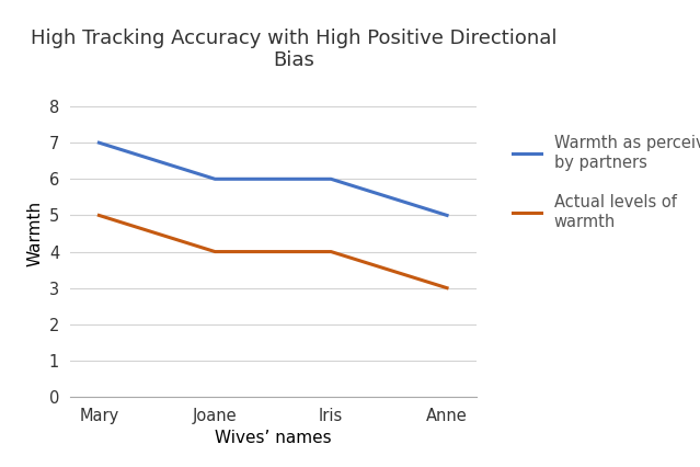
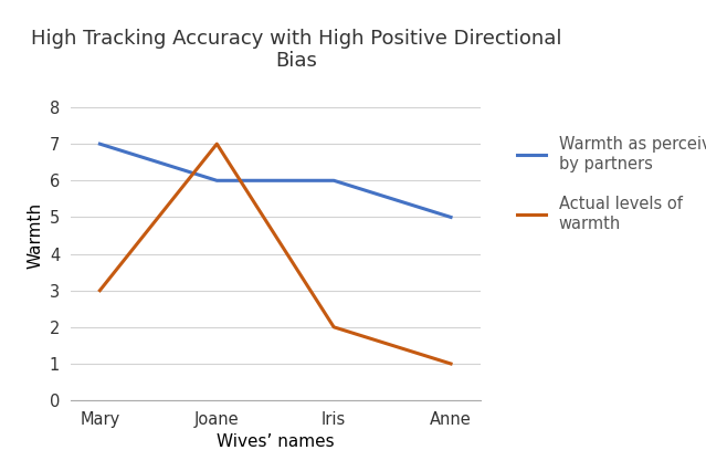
Actual levels of warmth/Mary: 5 -> 3
Actual levels of warmth/Joane: 4 -> 7
Actual levels of warmth/Iris: 4 -> 2
Actual levels of warmth/Anne: 3 -> 1
